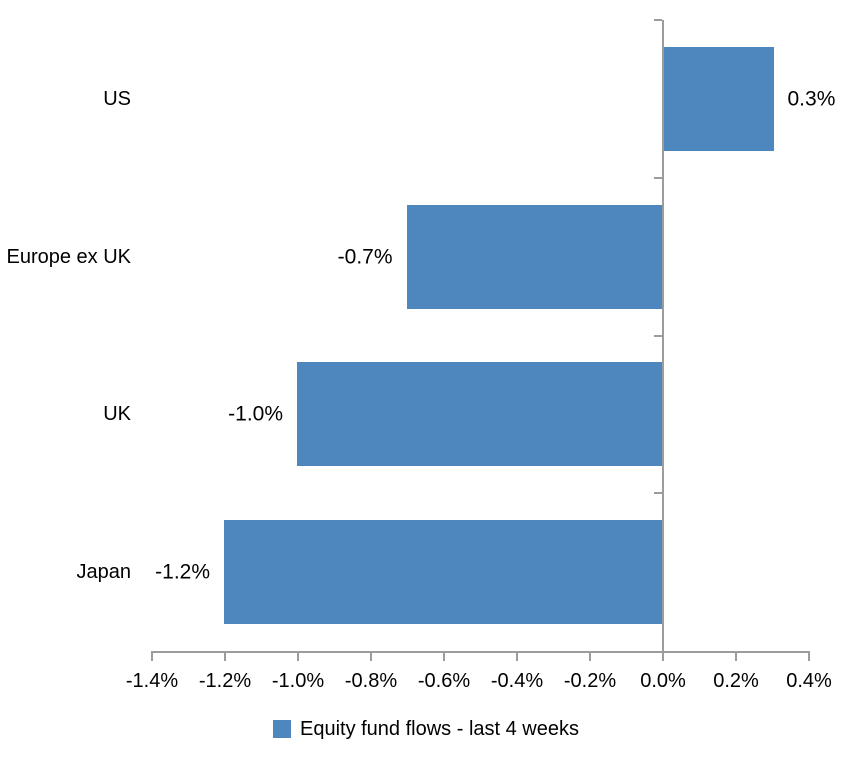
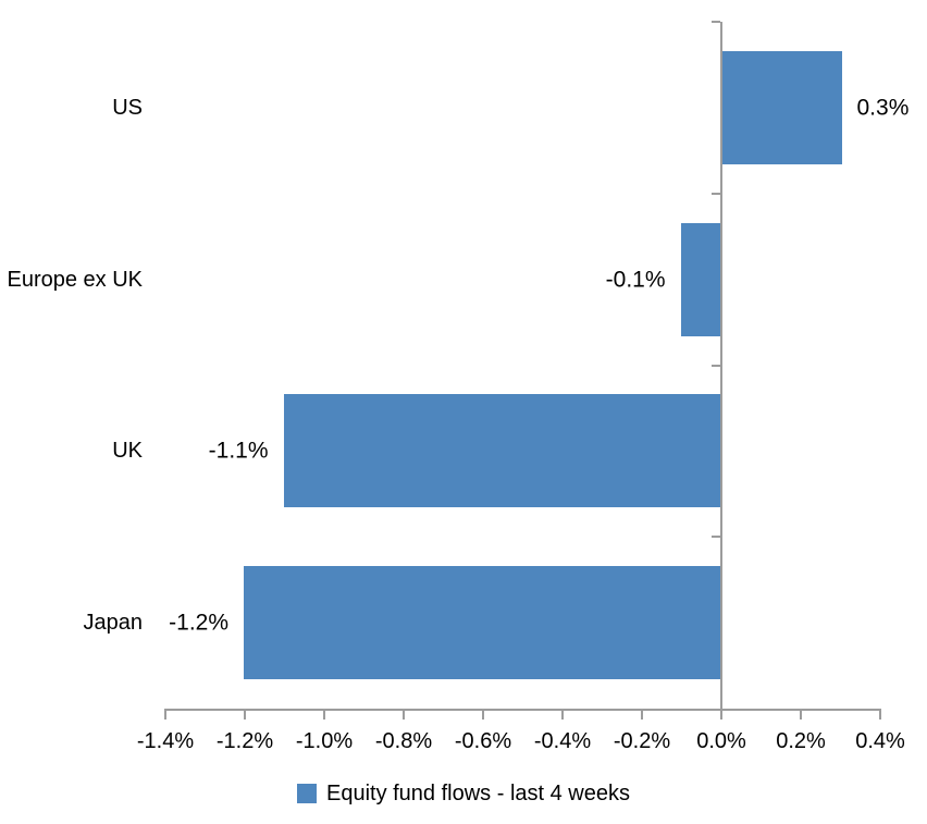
Europe ex UK: -0.7% -> -0.1%
UK: -1.0% -> -1.1%
